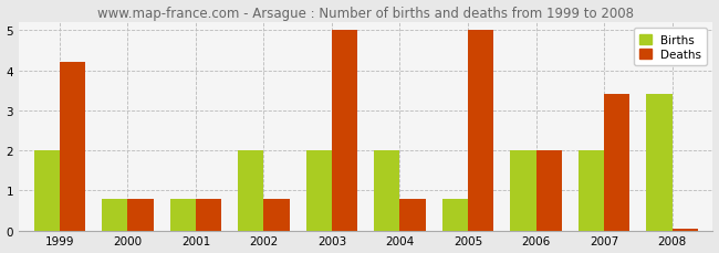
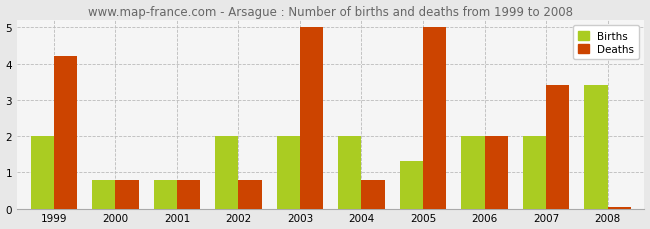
Births/2005: 0.8 -> 1.3
